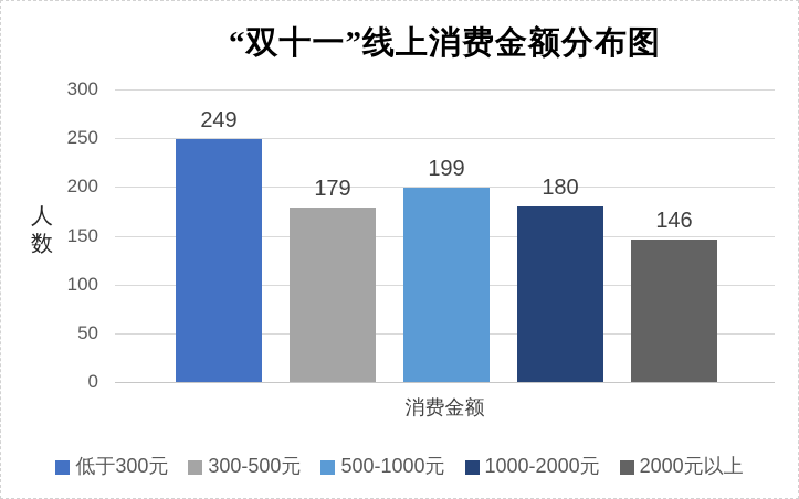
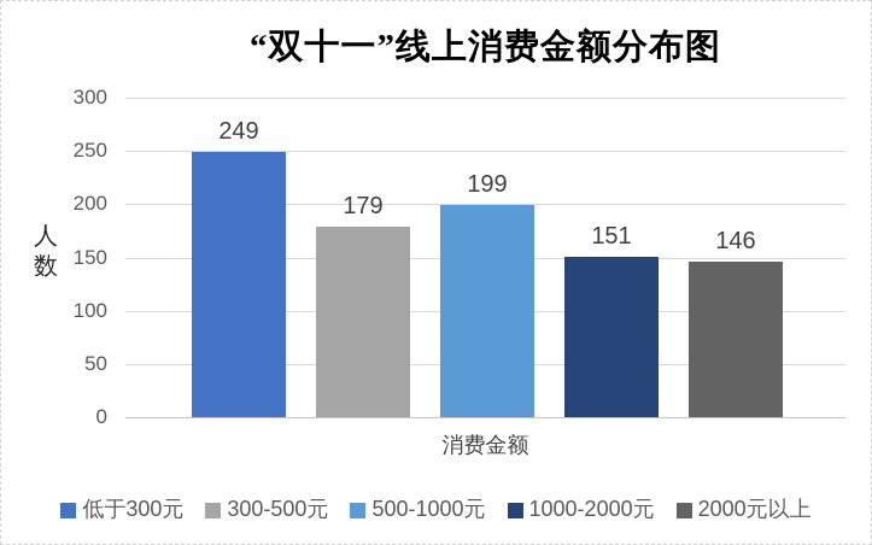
1000-2000元: 180 -> 151
